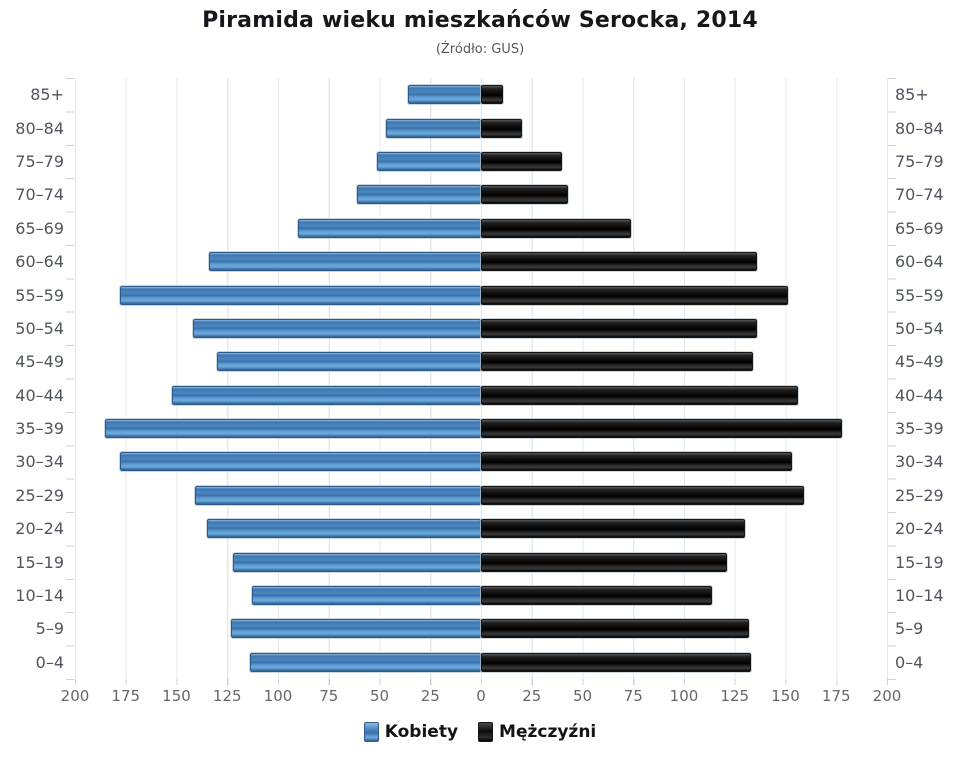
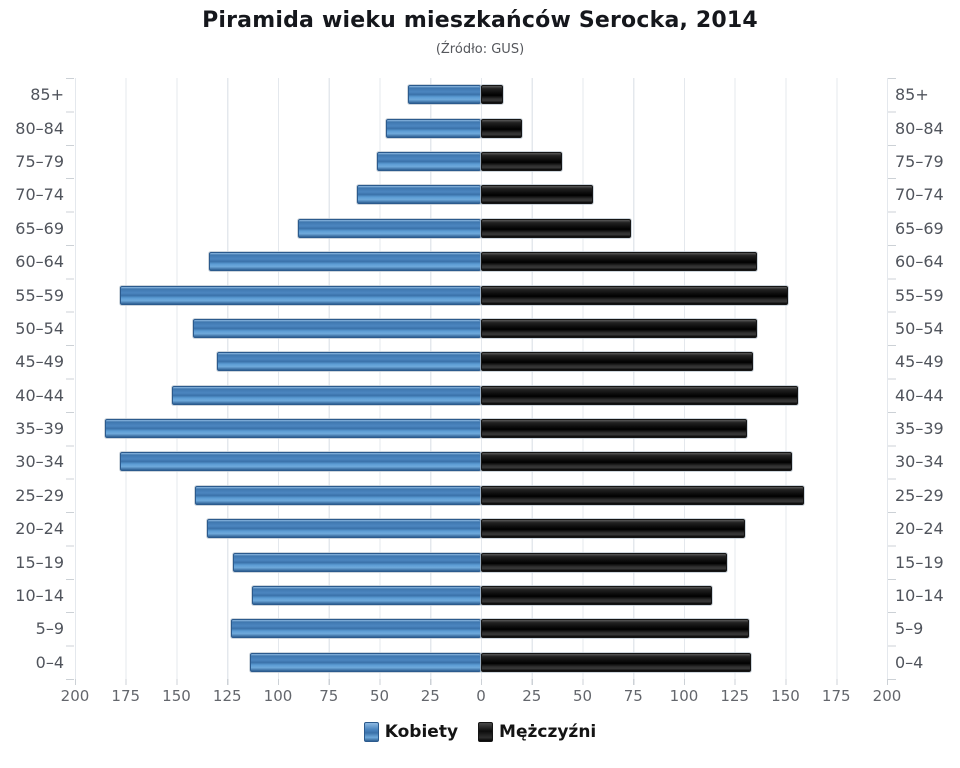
Mężczyźni/70–74: 43 -> 55
Mężczyźni/35–39: 178 -> 131
